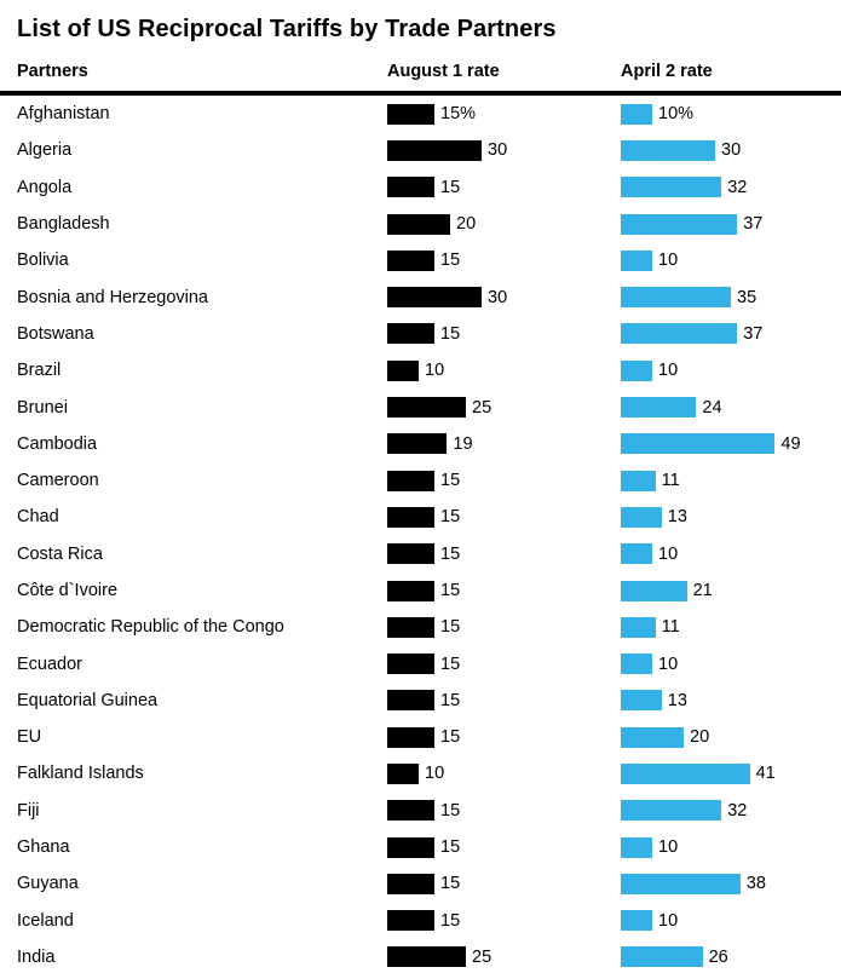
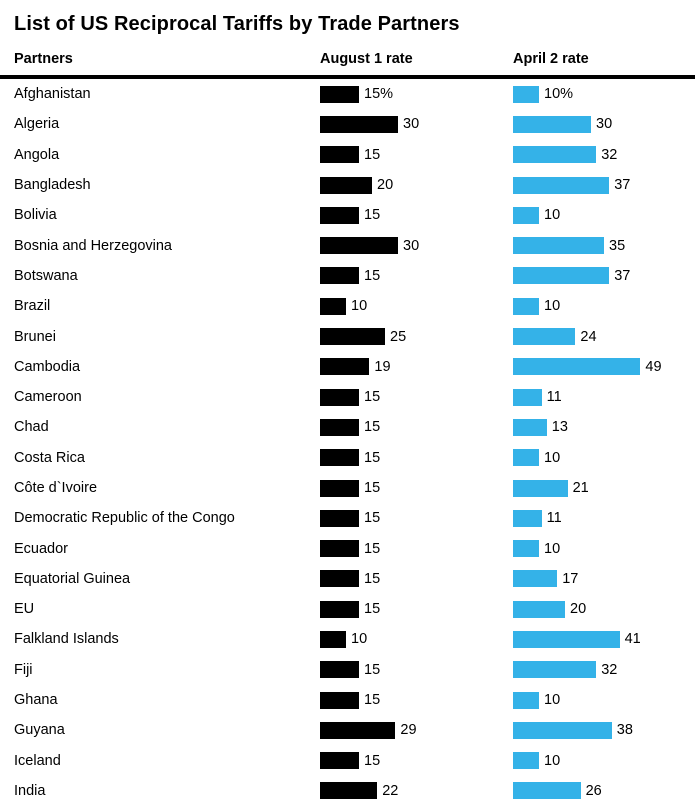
April 2 rate/Equatorial Guinea: 13 -> 17
August 1 rate/Guyana: 15 -> 29
August 1 rate/India: 25 -> 22
